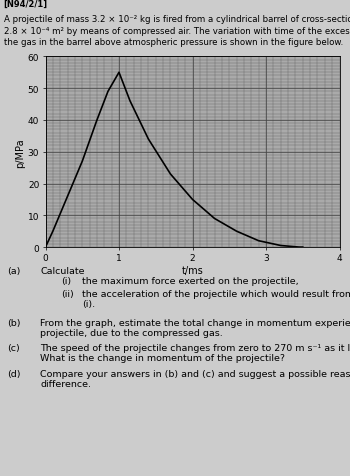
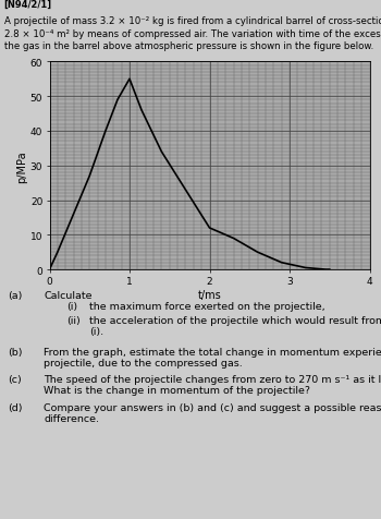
2: 15.0 -> 12.0
